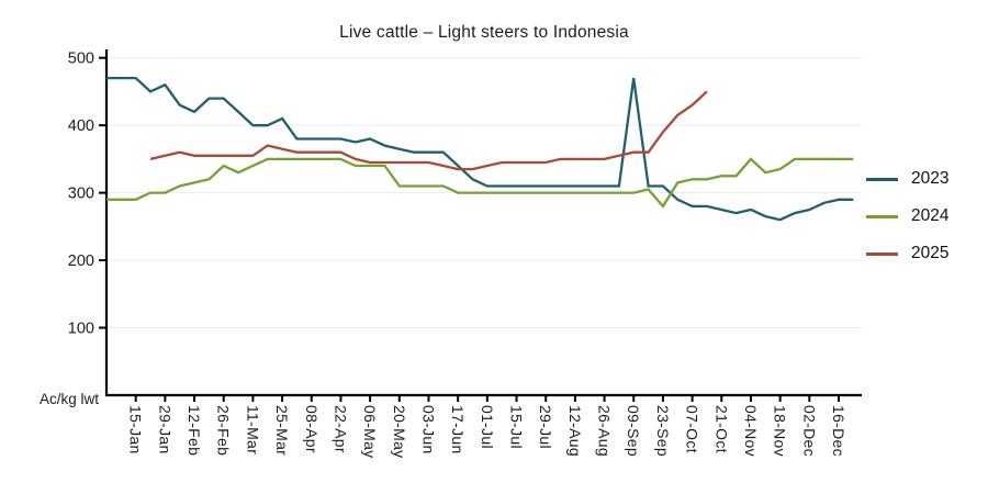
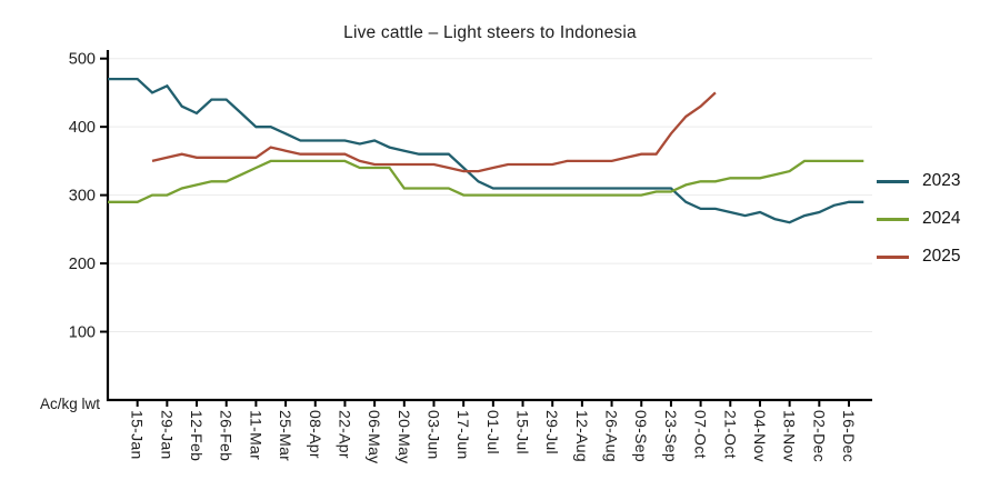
2024/26-Feb: 340 -> 320
2023/25-Mar: 410 -> 390
2023/09-Sep: 470 -> 310
2024/23-Sep: 280 -> 300
2024/04-Nov: 350 -> 320
